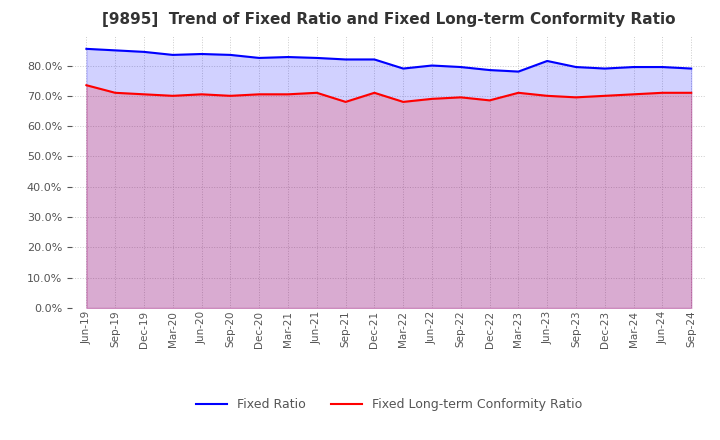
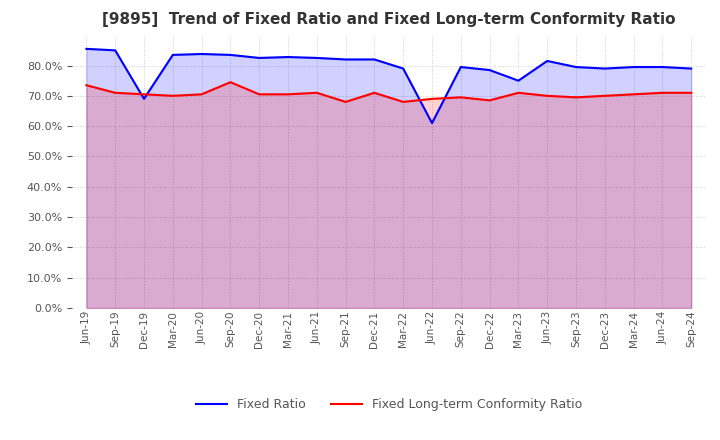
Fixed Ratio/Dec-19: 84.5% -> 69.0%
Fixed Long-term Conformity Ratio/Sep-20: 70.0% -> 74.5%
Fixed Ratio/Jun-22: 80.0% -> 61.0%
Fixed Ratio/Mar-23: 78.0% -> 75.0%
